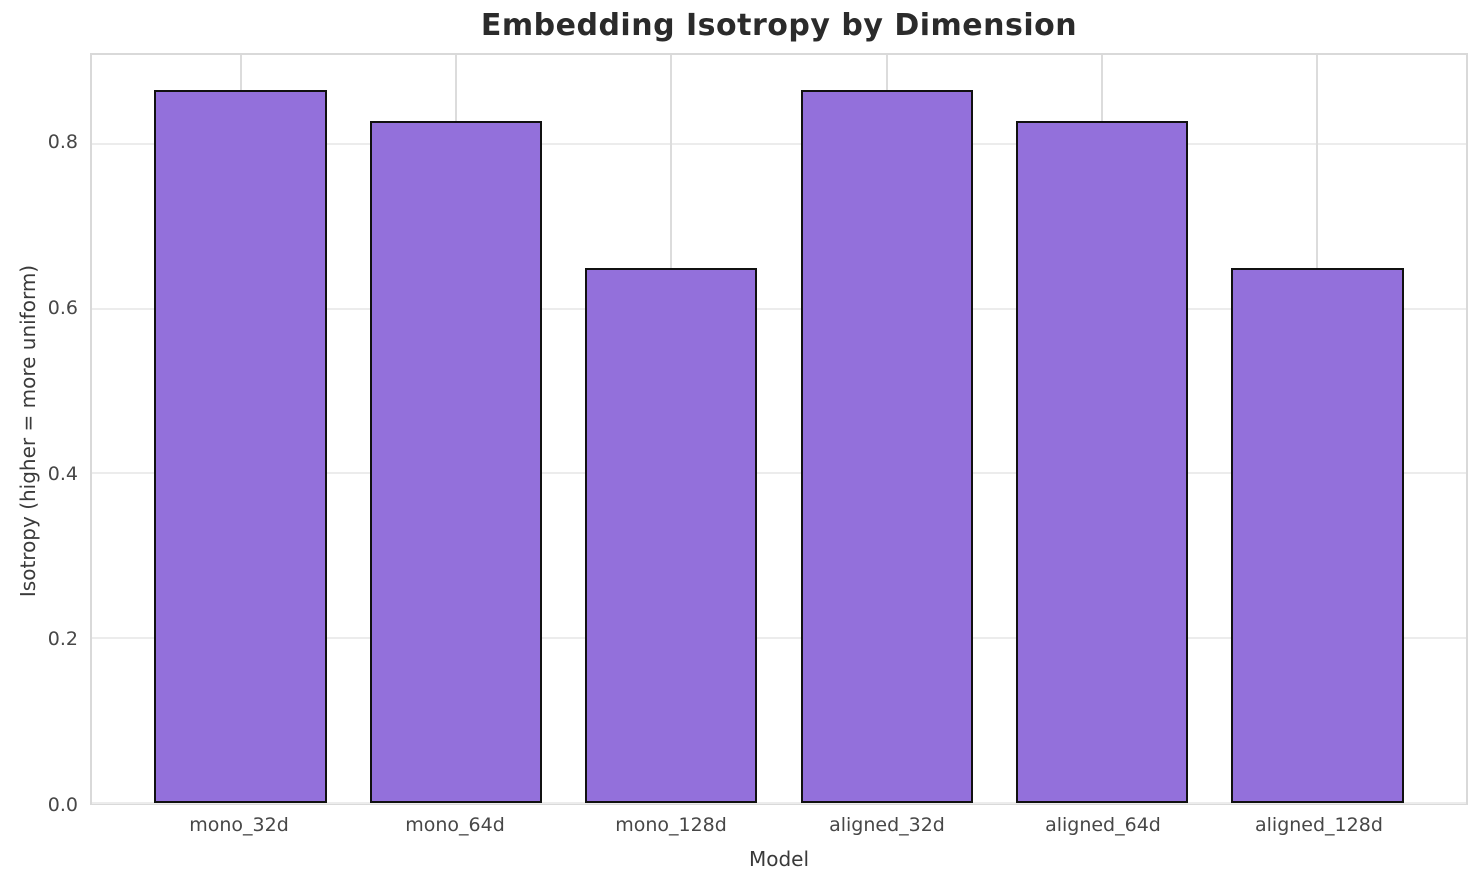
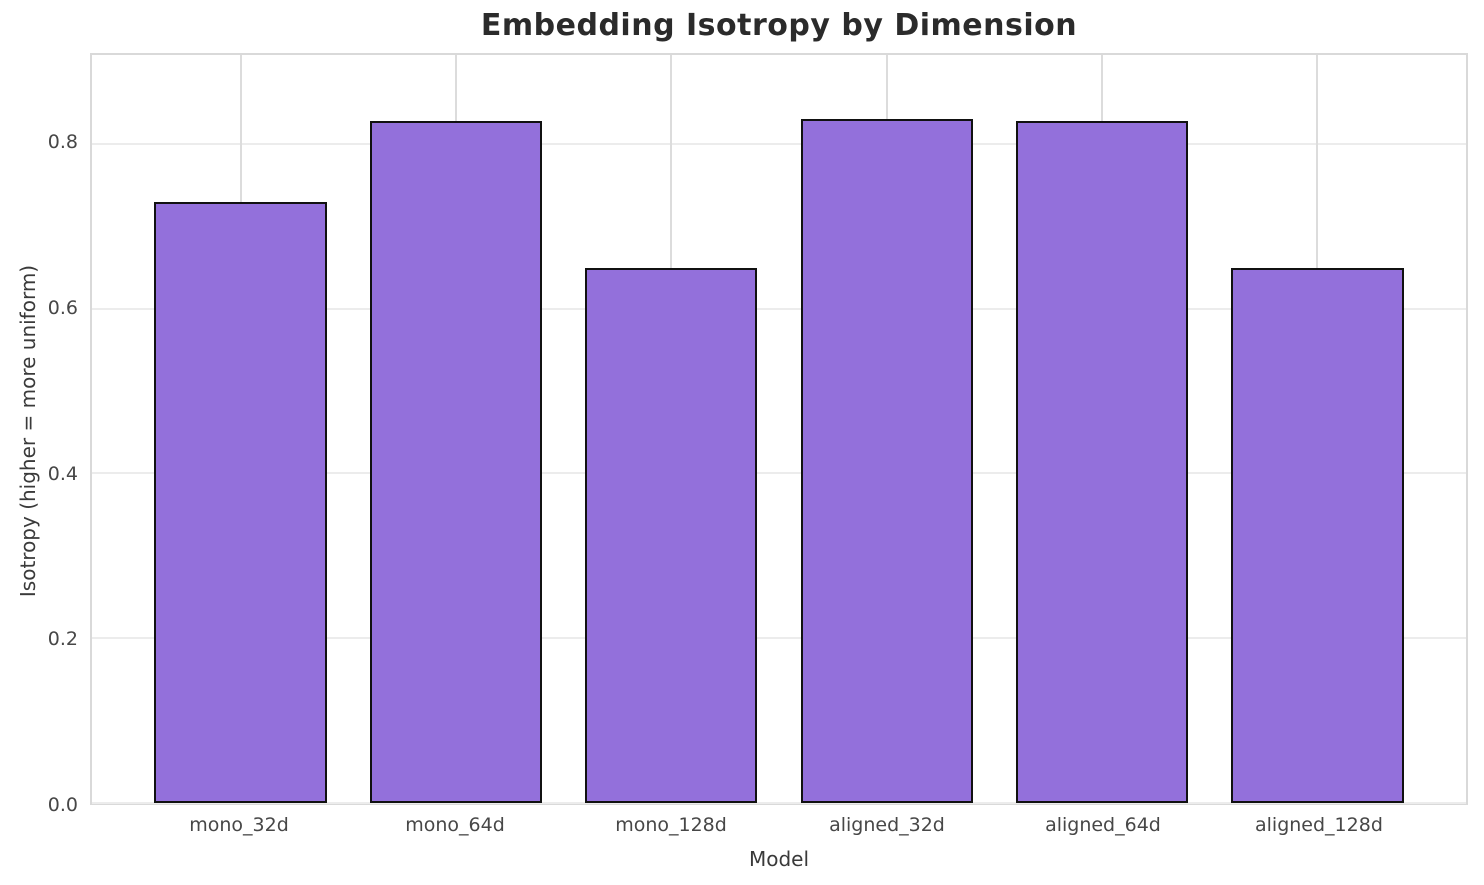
mono_32d: 0.87 -> 0.73
aligned_32d: 0.87 -> 0.83
